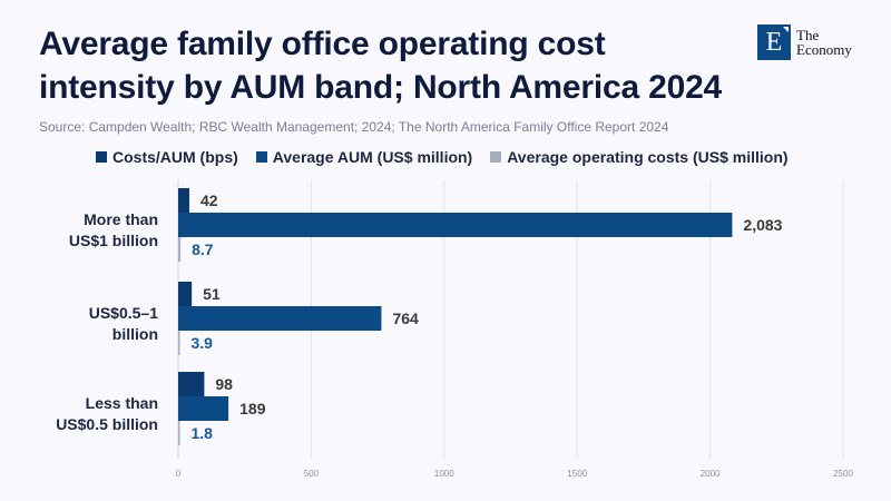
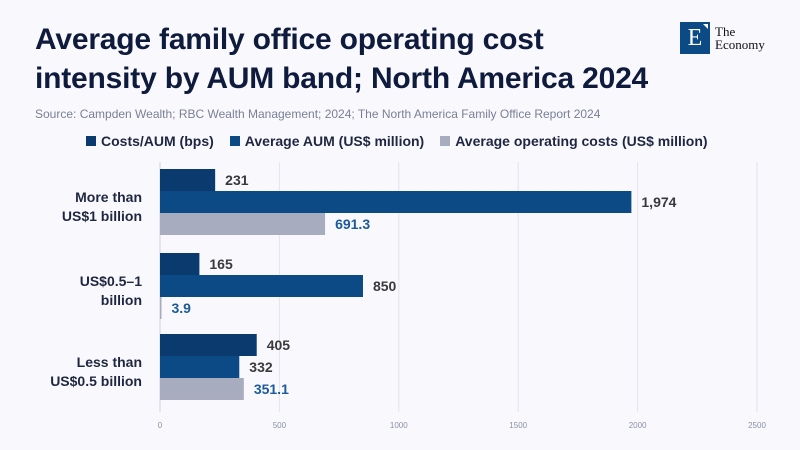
Costs/AUM (bps)/More than US$1 billion: 42 -> 231
Average AUM (US$ million)/More than US$1 billion: 2,083 -> 1,974
Average operating costs (US$ million)/More than US$1 billion: 8.7 -> 691.3
Costs/AUM (bps)/US$0.5–1 billion: 51 -> 165
Average AUM (US$ million)/US$0.5–1 billion: 764 -> 850
Costs/AUM (bps)/Less than US$0.5 billion: 98 -> 405
Average AUM (US$ million)/Less than US$0.5 billion: 189 -> 332
Average operating costs (US$ million)/Less than US$0.5 billion: 1.8 -> 351.1
